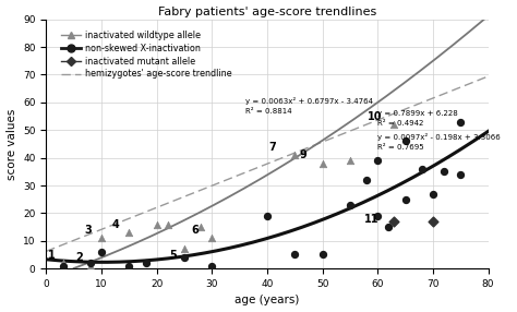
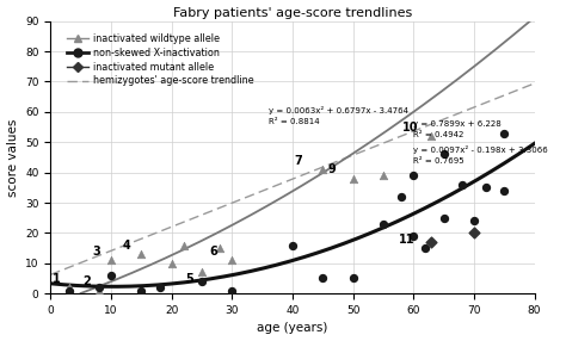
inactivated wildtype allele/20: 16 -> 10
non-skewed X-inactivation/40: 19 -> 16
non-skewed X-inactivation/70: 27 -> 24
inactivated mutant allele/70: 17 -> 20
